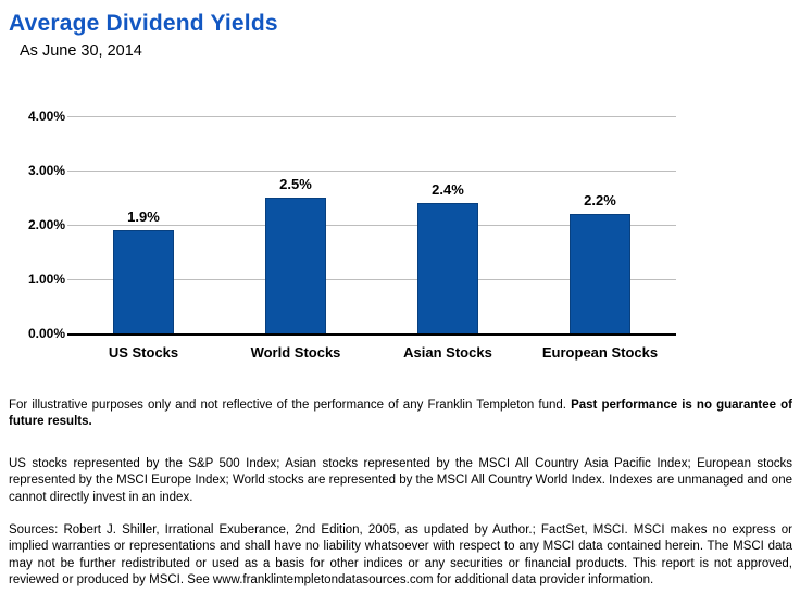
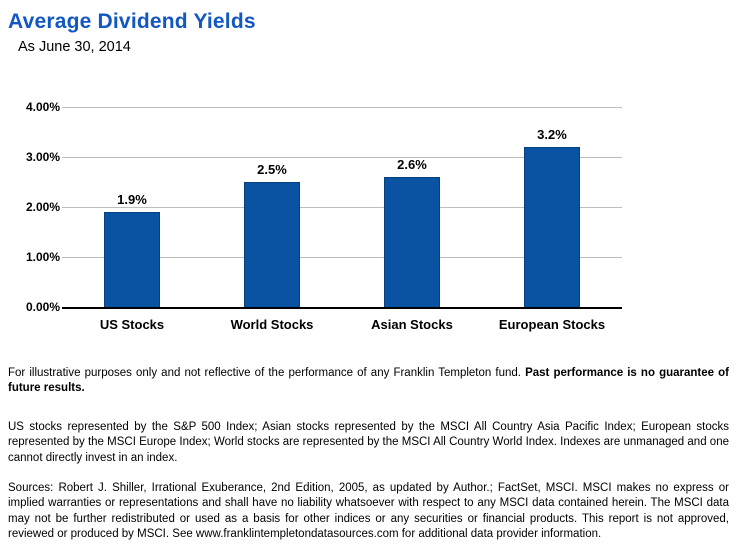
Asian Stocks: 2.4% -> 2.6%
European Stocks: 2.2% -> 3.2%
